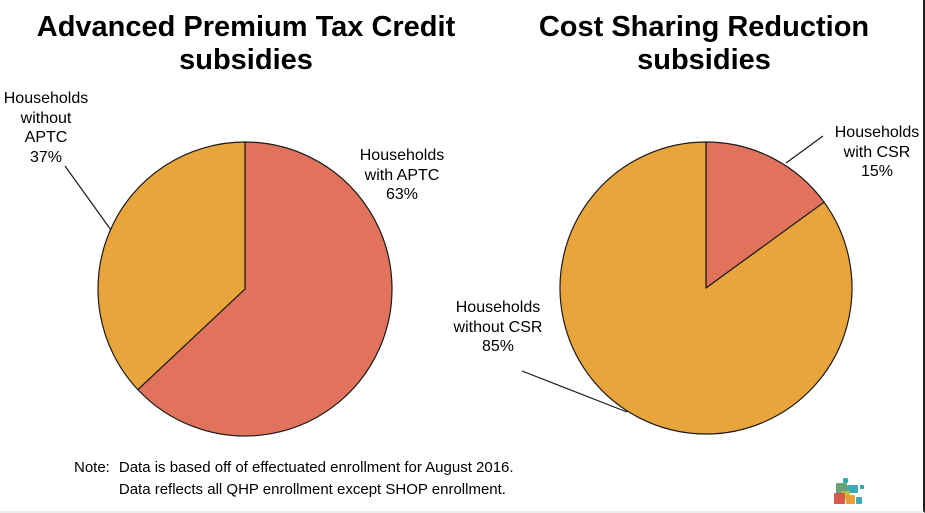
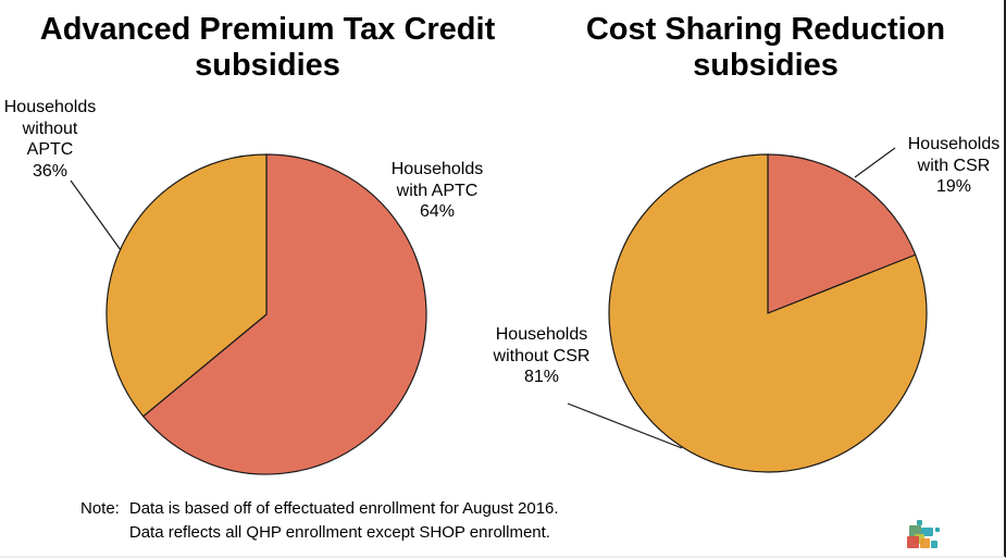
Advanced Premium Tax Credit subsidies/Households with APTC: 63% -> 64%
Advanced Premium Tax Credit subsidies/Households without APTC: 37% -> 36%
Cost Sharing Reduction subsidies/Households with CSR: 15% -> 19%
Cost Sharing Reduction subsidies/Households without CSR: 85% -> 81%
